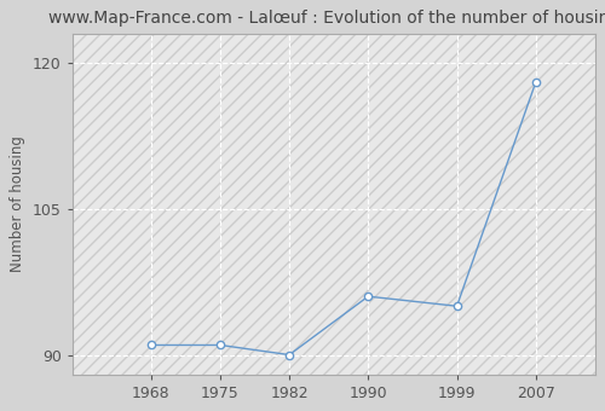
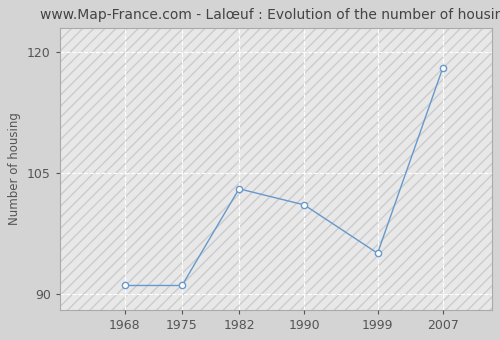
1982: 90 -> 103
1990: 96 -> 101
